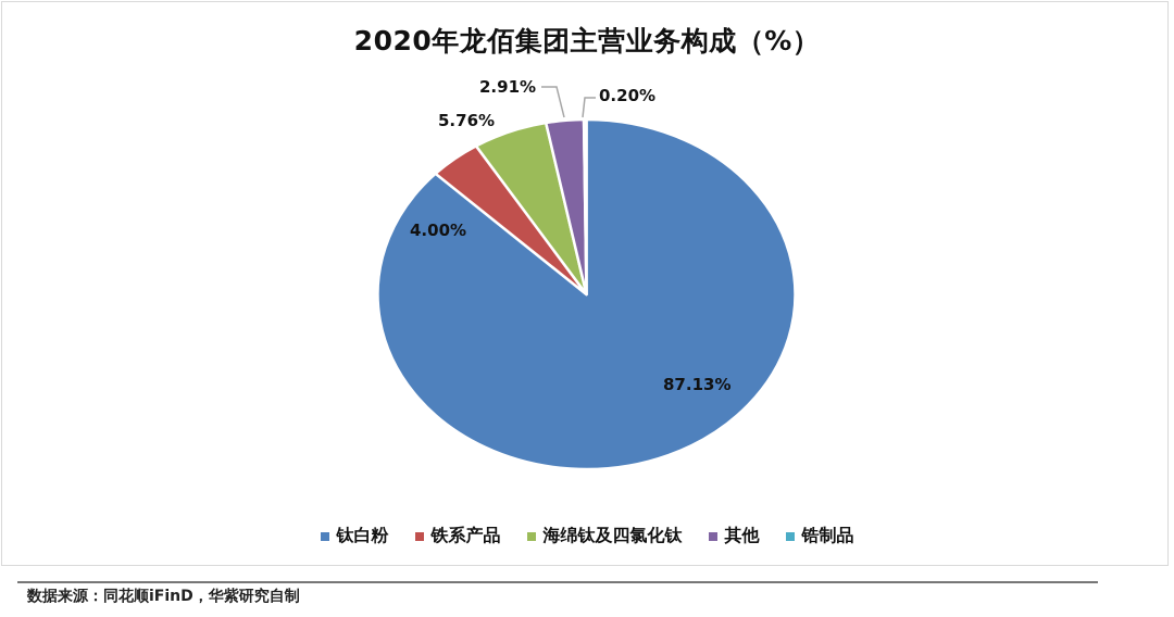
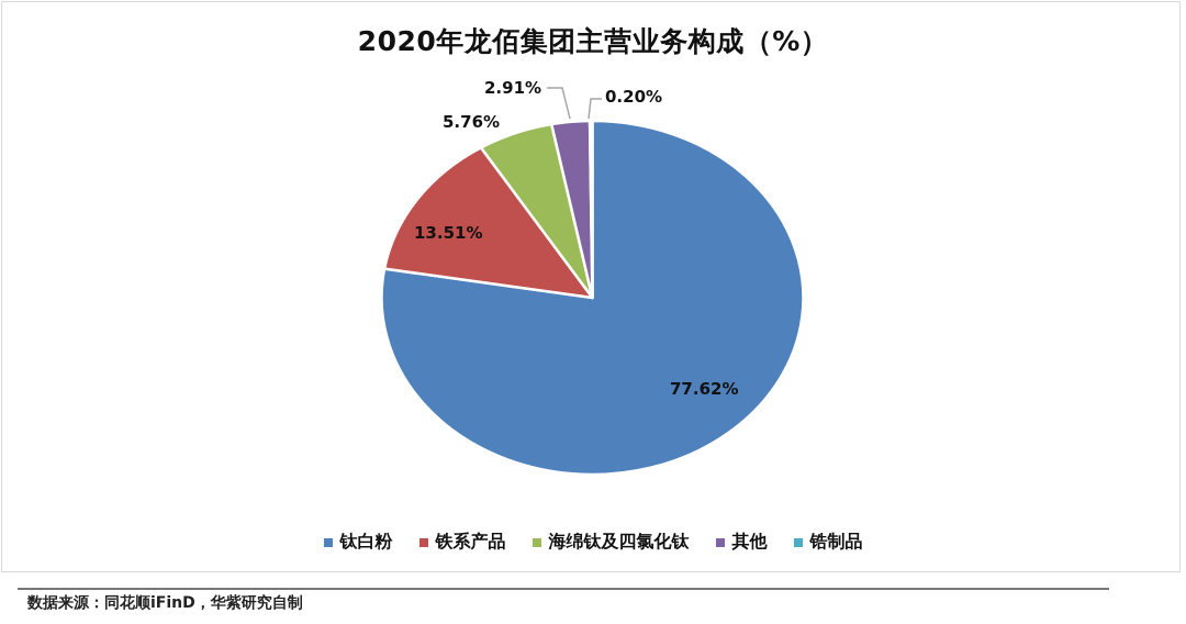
钛白粉: 87.13% -> 77.62%
铁系产品: 4.00% -> 13.51%
